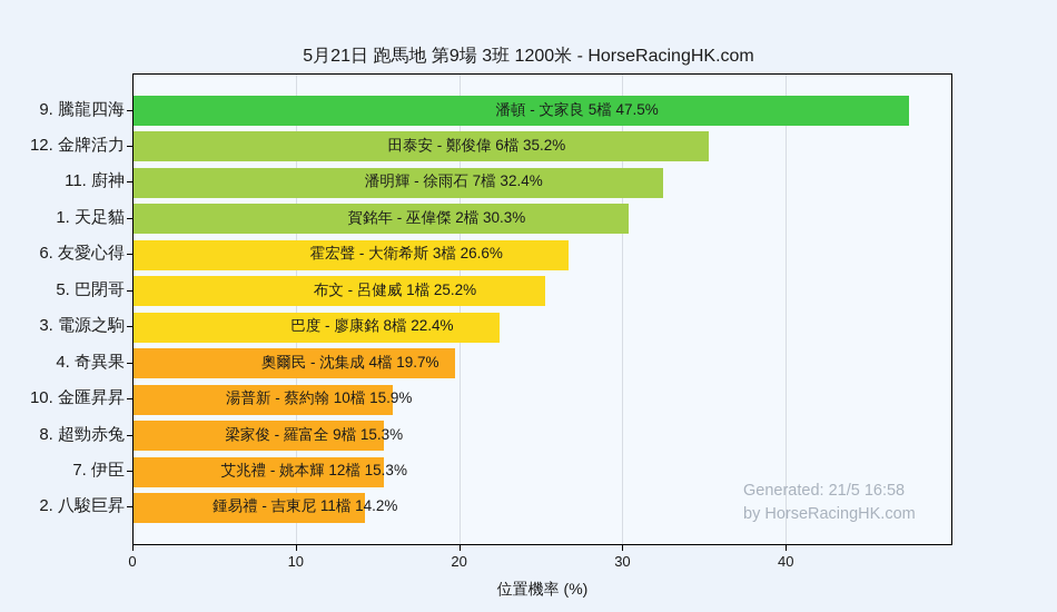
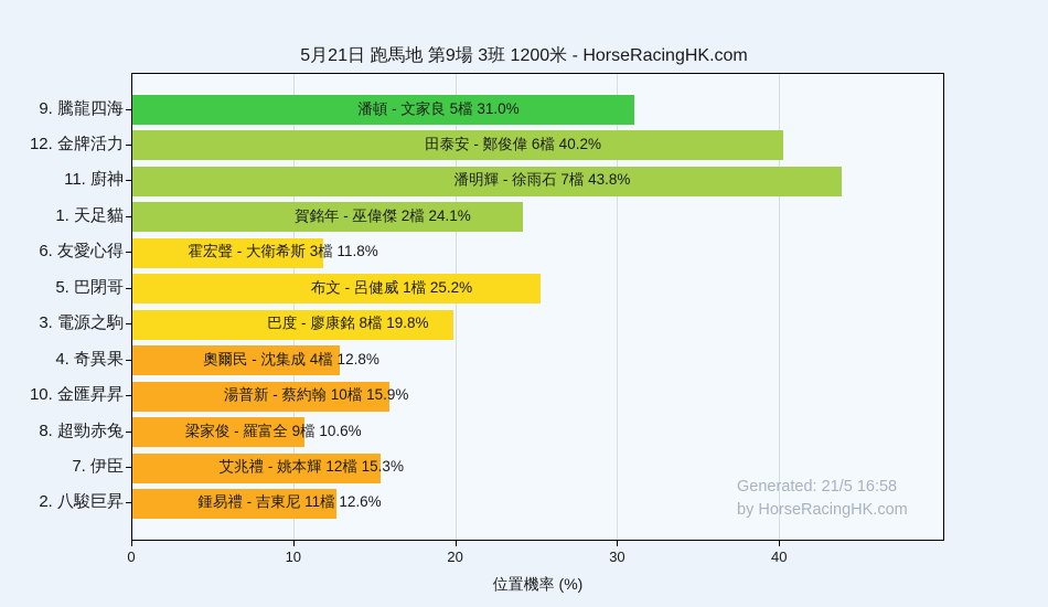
9. 騰龍四海: 47.5% -> 31.0%
12. 金牌活力: 35.2% -> 40.2%
11. 廚神: 32.4% -> 43.8%
1. 天足貓: 30.3% -> 24.1%
6. 友愛心得: 26.6% -> 11.8%
3. 電源之駒: 22.4% -> 19.8%
4. 奇異果: 19.7% -> 12.8%
8. 超勁赤兔: 15.3% -> 10.6%
2. 八駿巨昇: 14.2% -> 12.6%
